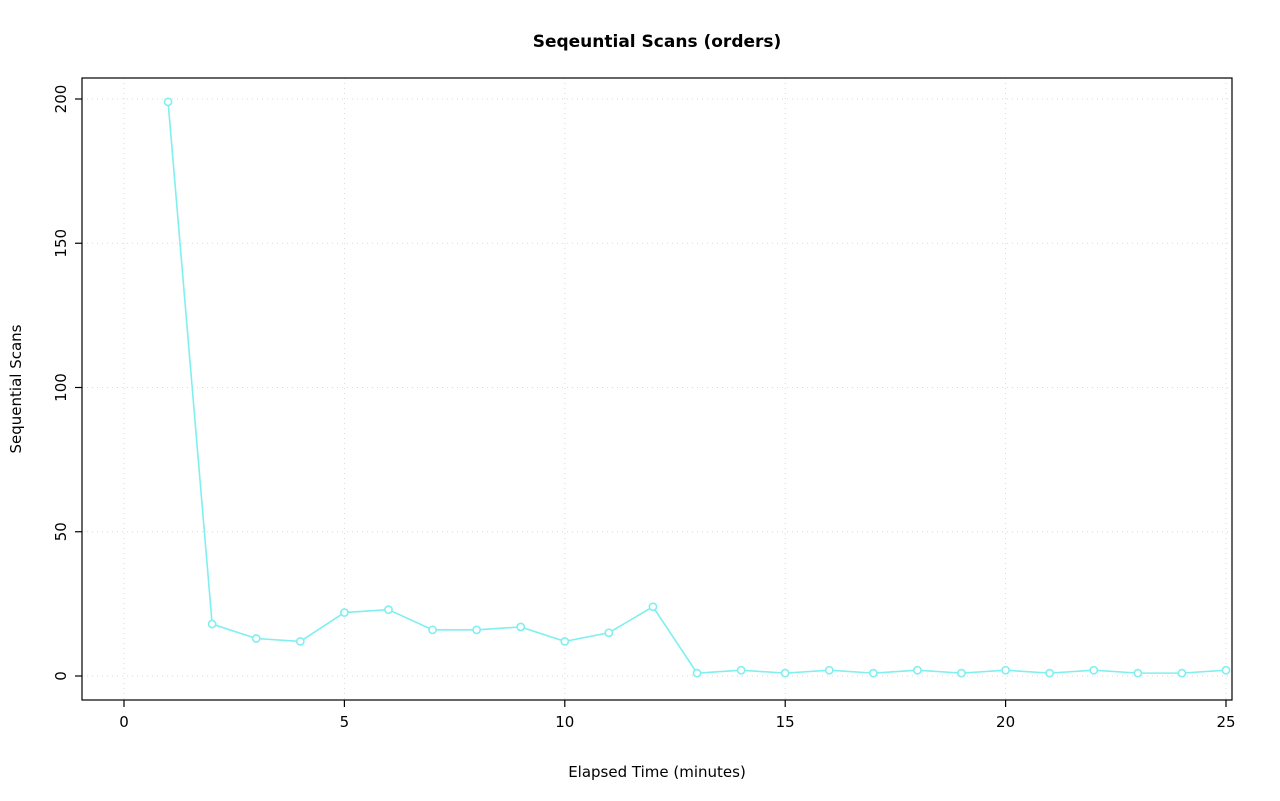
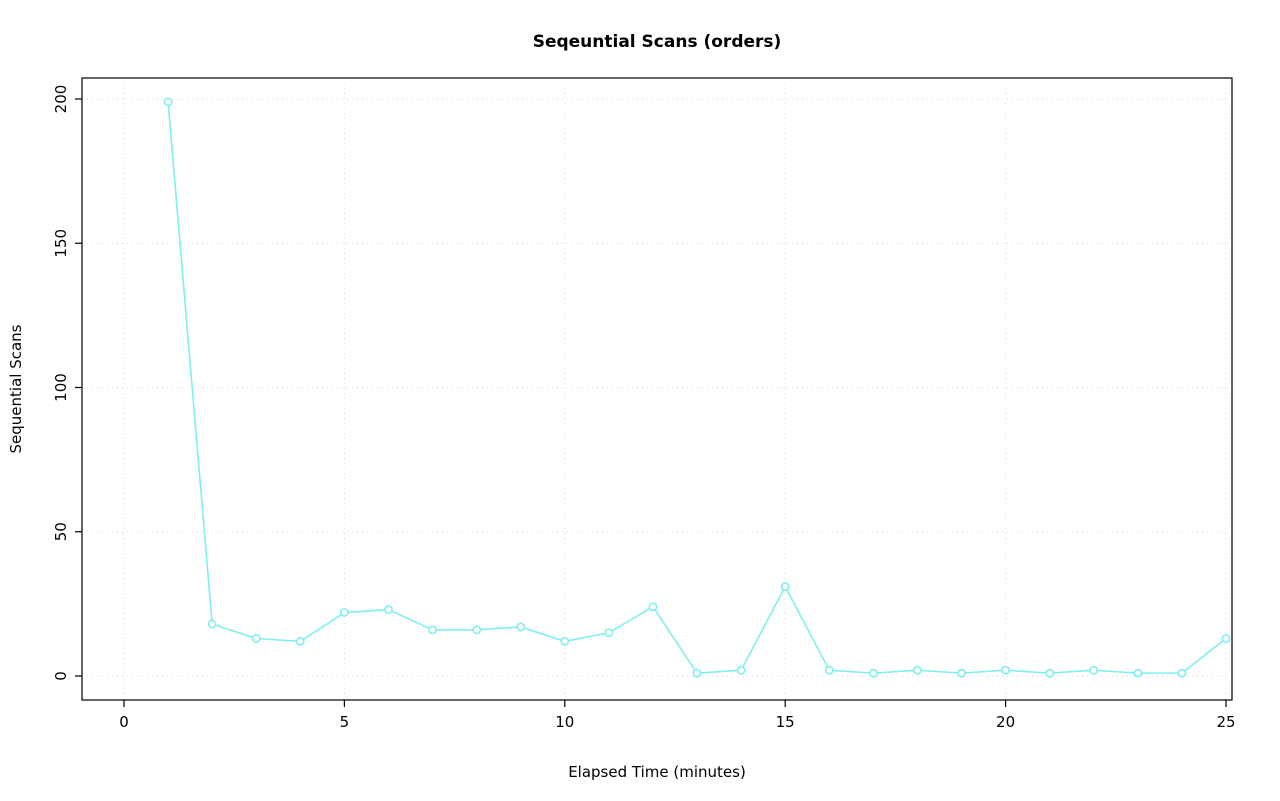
15: 1 -> 31
25: 2 -> 13
